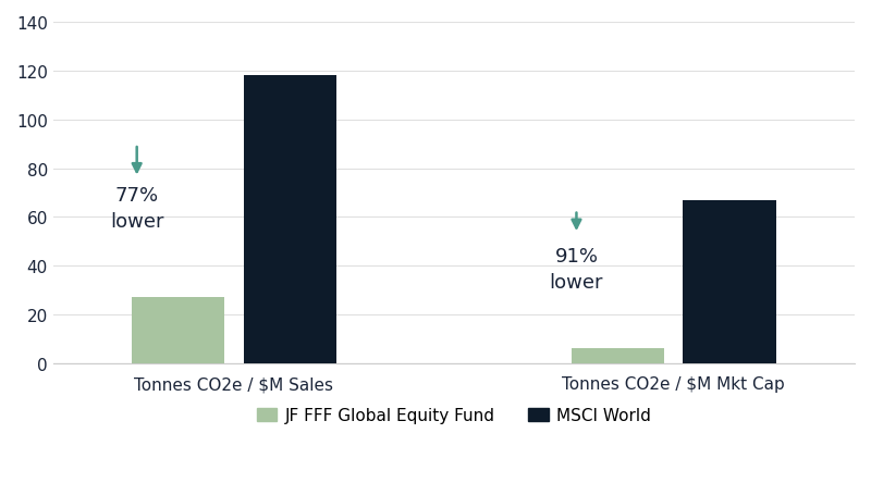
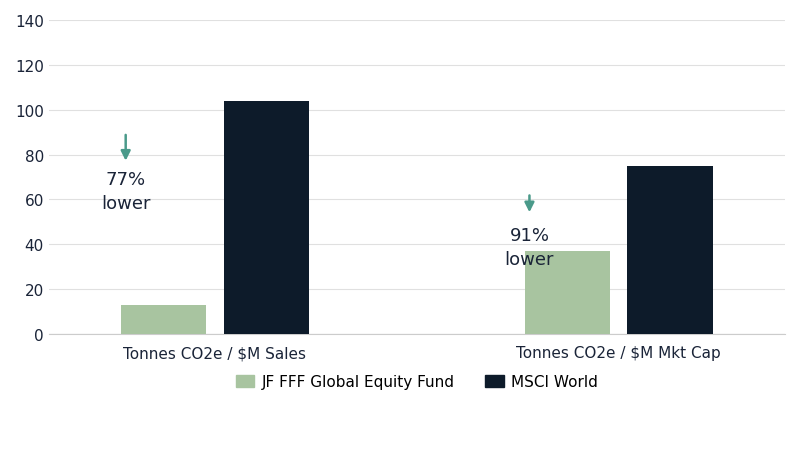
JF FFF Global Equity Fund/Tonnes CO2e / $M Sales: 27 -> 13
MSCI World/Tonnes CO2e / $M Sales: 118 -> 104
JF FFF Global Equity Fund/Tonnes CO2e / $M Mkt Cap: 6 -> 37
MSCI World/Tonnes CO2e / $M Mkt Cap: 67 -> 75
